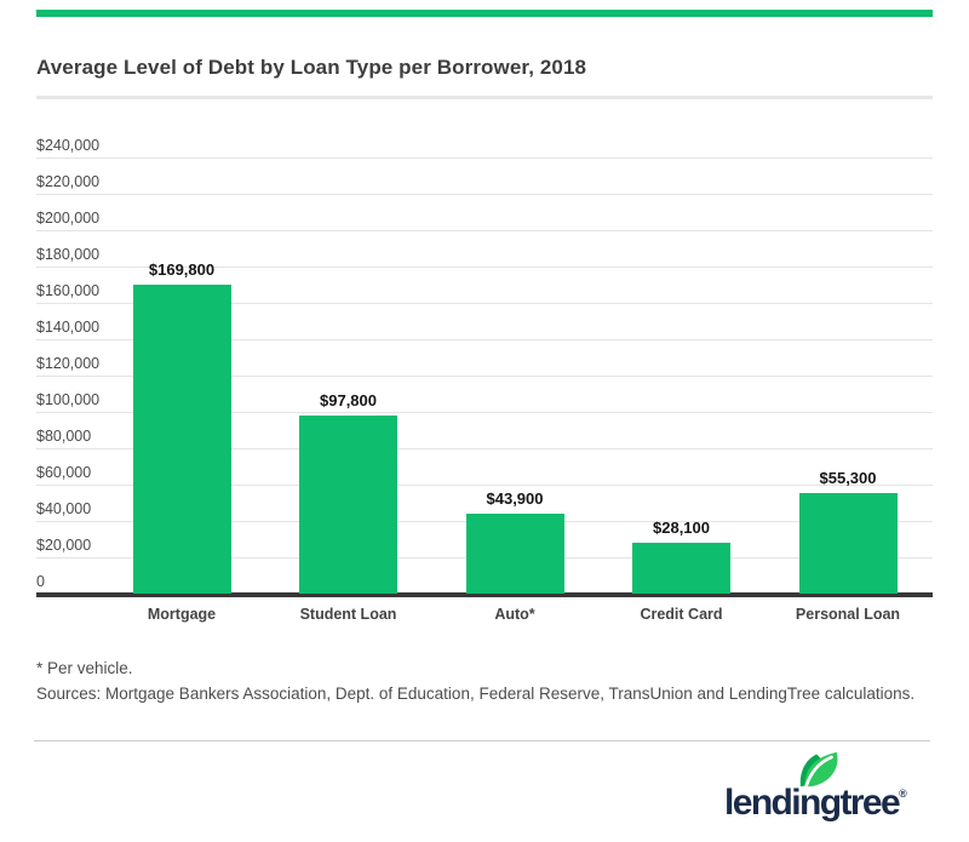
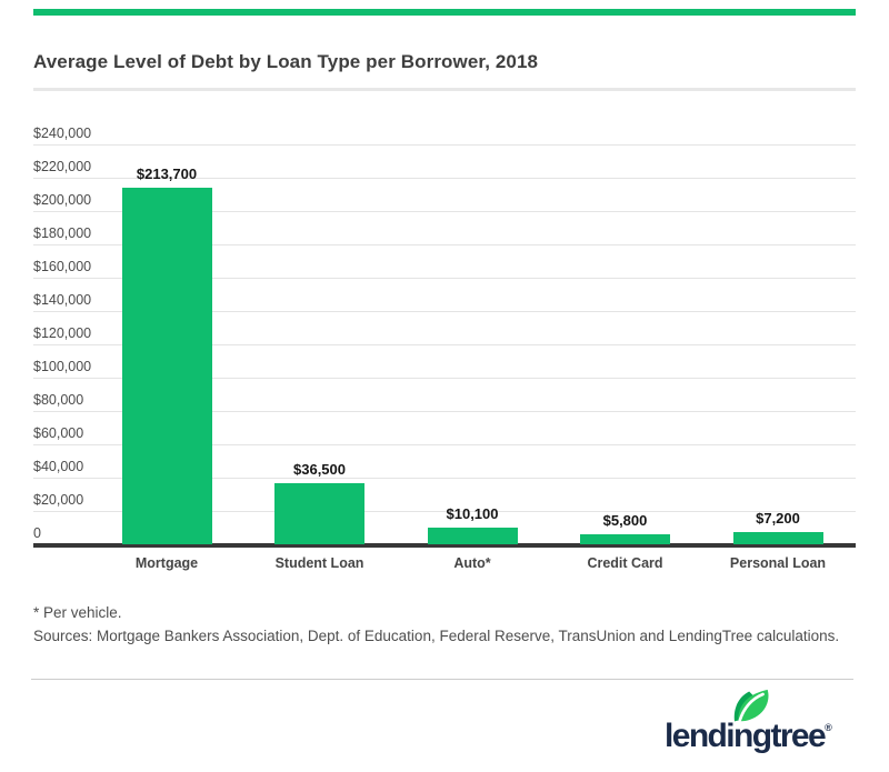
Mortgage: $169,800 -> $213,700
Student Loan: $97,800 -> $36,500
Auto*: $43,900 -> $10,100
Credit Card: $28,100 -> $5,800
Personal Loan: $55,300 -> $7,200
